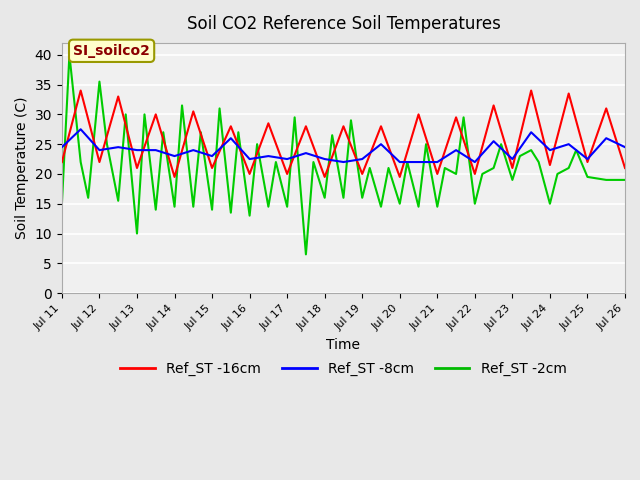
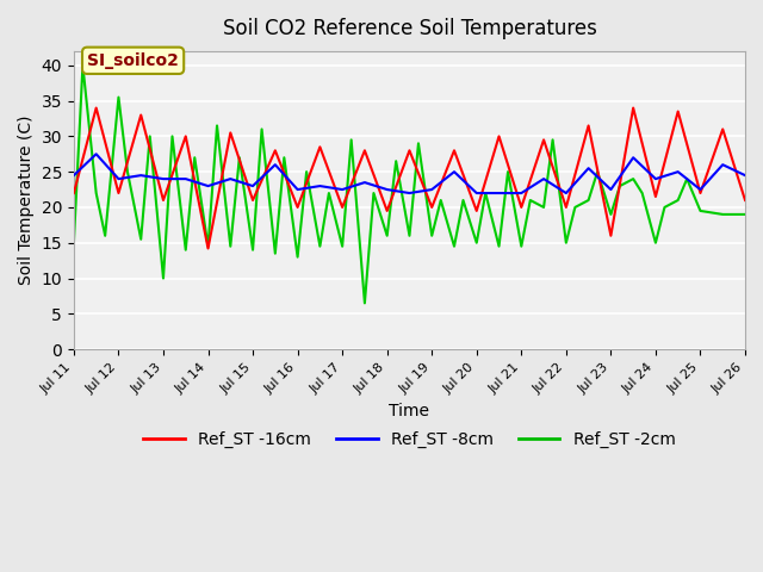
Ref_ST -16cm/Jul 14: 19.5 -> 14.2
Ref_ST -16cm/Jul 23: 21.0 -> 16.0
